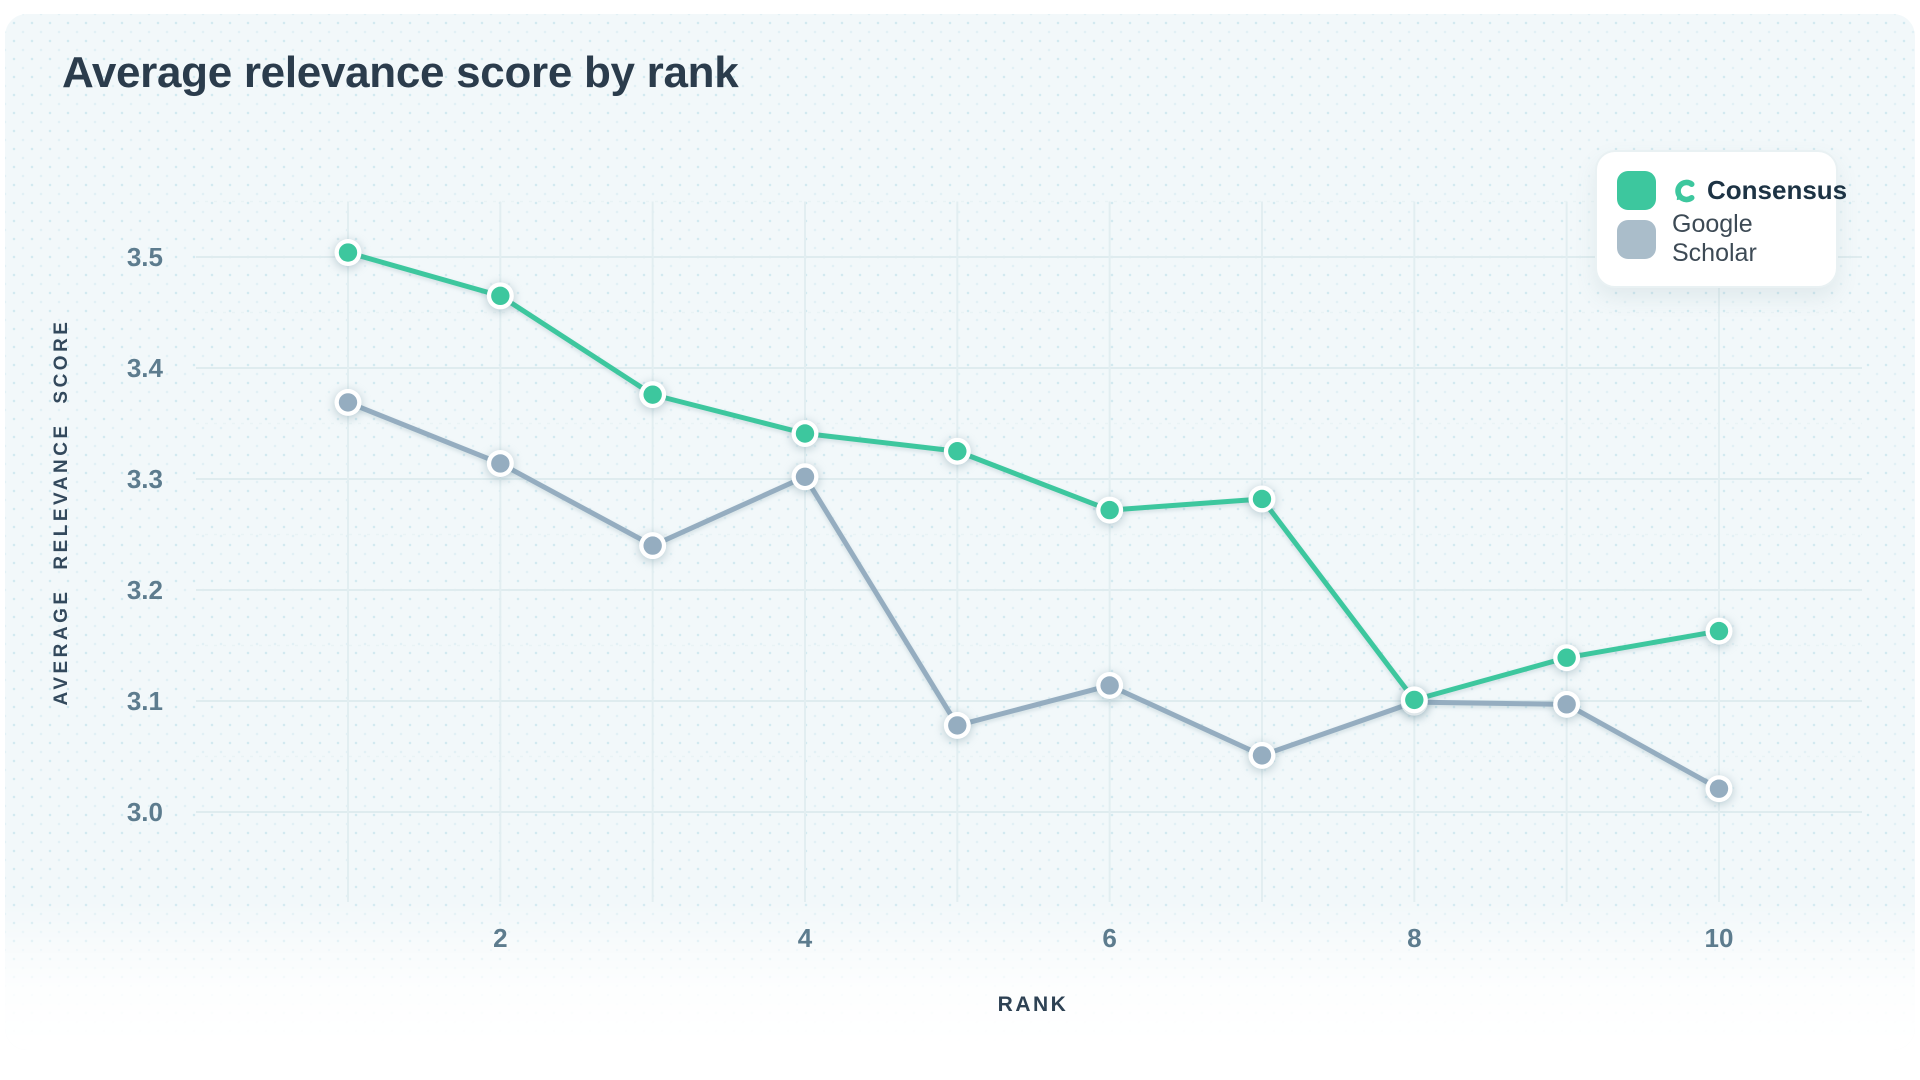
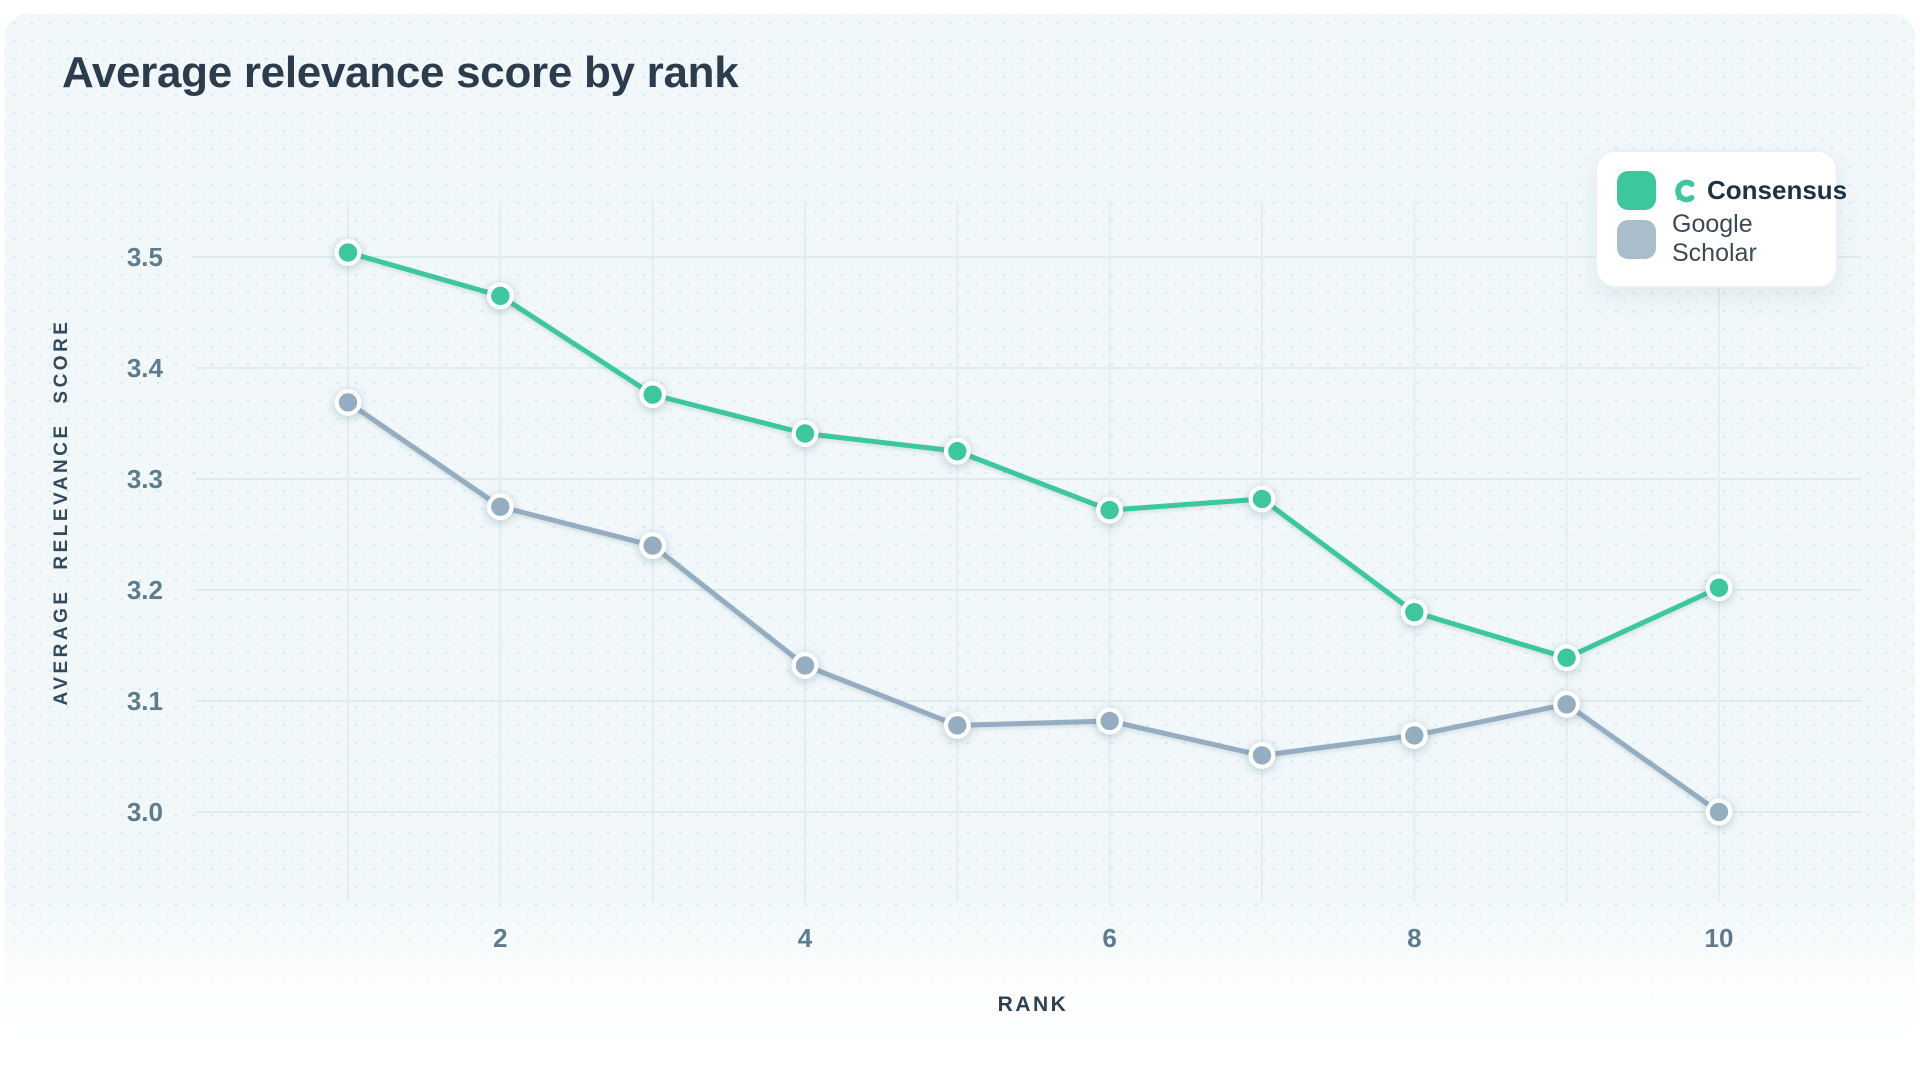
Google Scholar/2: 3.314 -> 3.275
Google Scholar/4: 3.302 -> 3.132
Google Scholar/6: 3.114 -> 3.082
Consensus/8: 3.101 -> 3.180
Google Scholar/8: 3.099 -> 3.069
Consensus/10: 3.163 -> 3.202
Google Scholar/10: 3.021 -> 3.000
